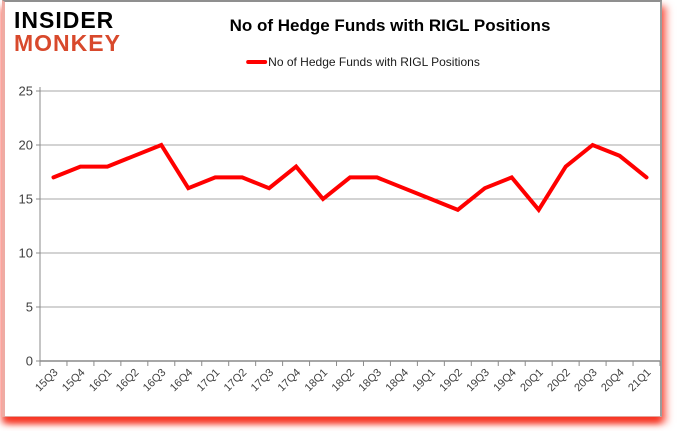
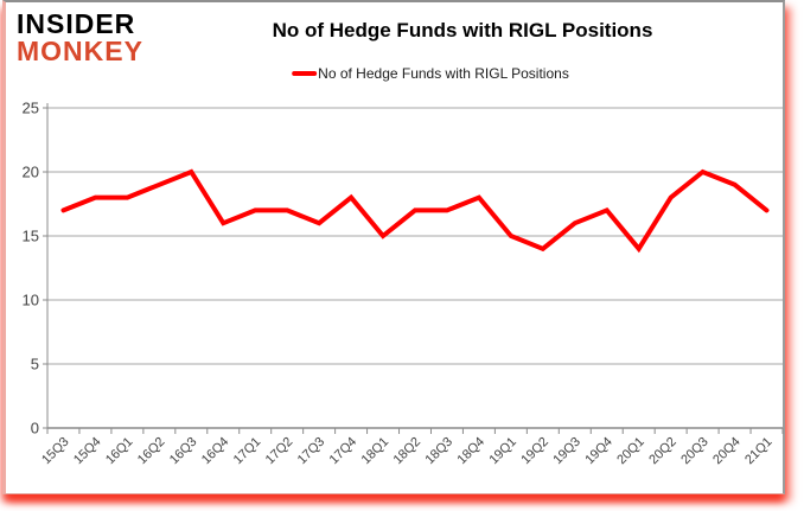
18Q4: 16 -> 18
